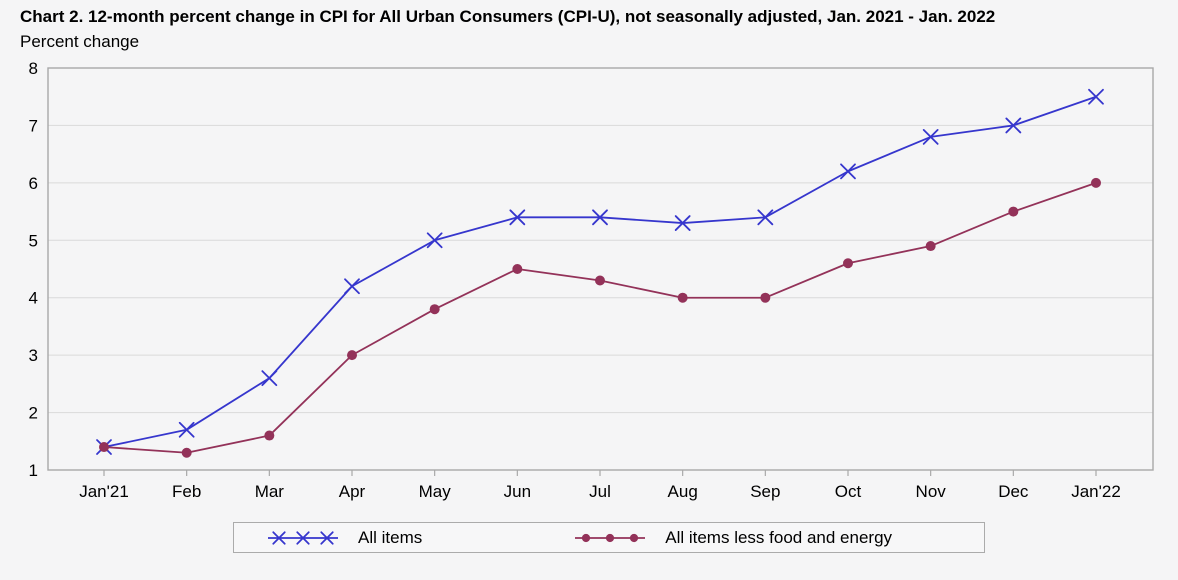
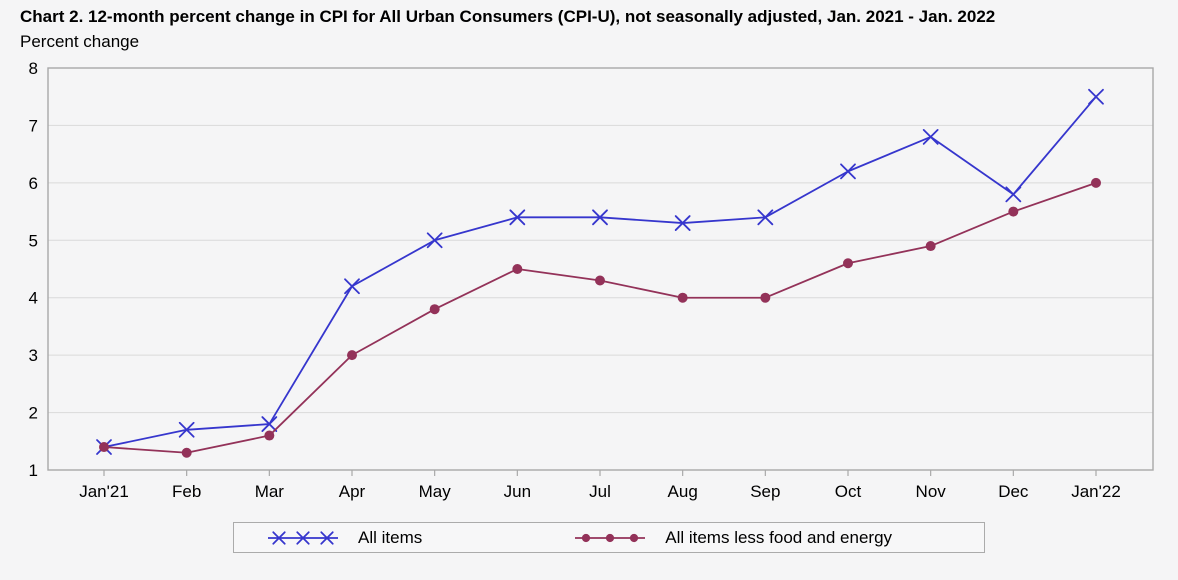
All items/Mar: 2.6 -> 1.8
All items/Dec: 7.0 -> 5.8
